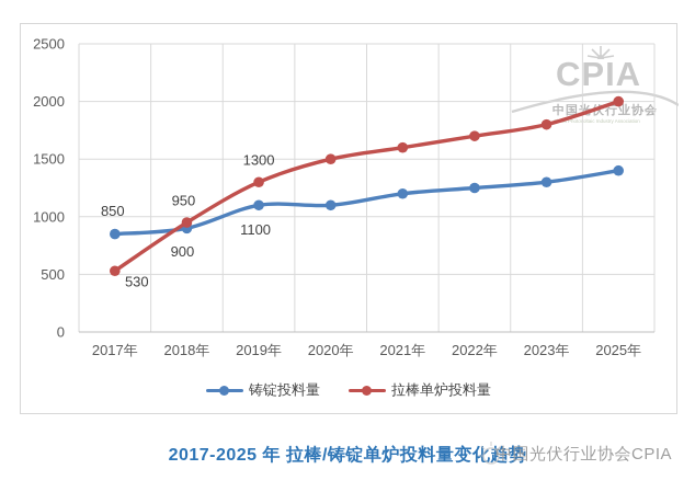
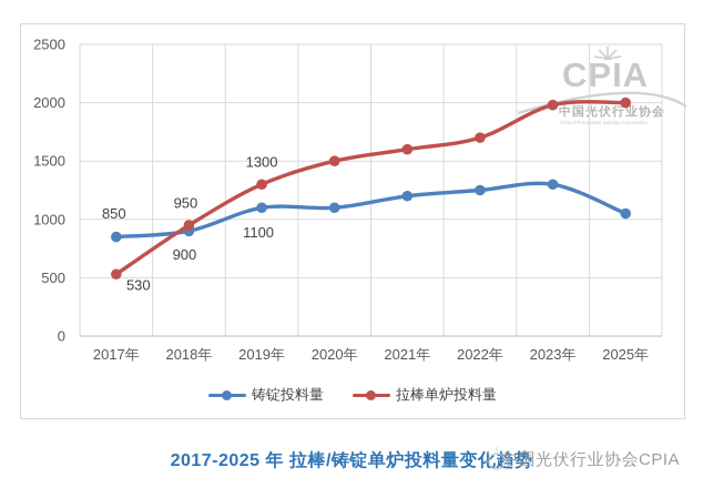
拉棒单炉投料量/2023年: 1800 -> 1980
铸锭投料量/2025年: 1400 -> 1050
